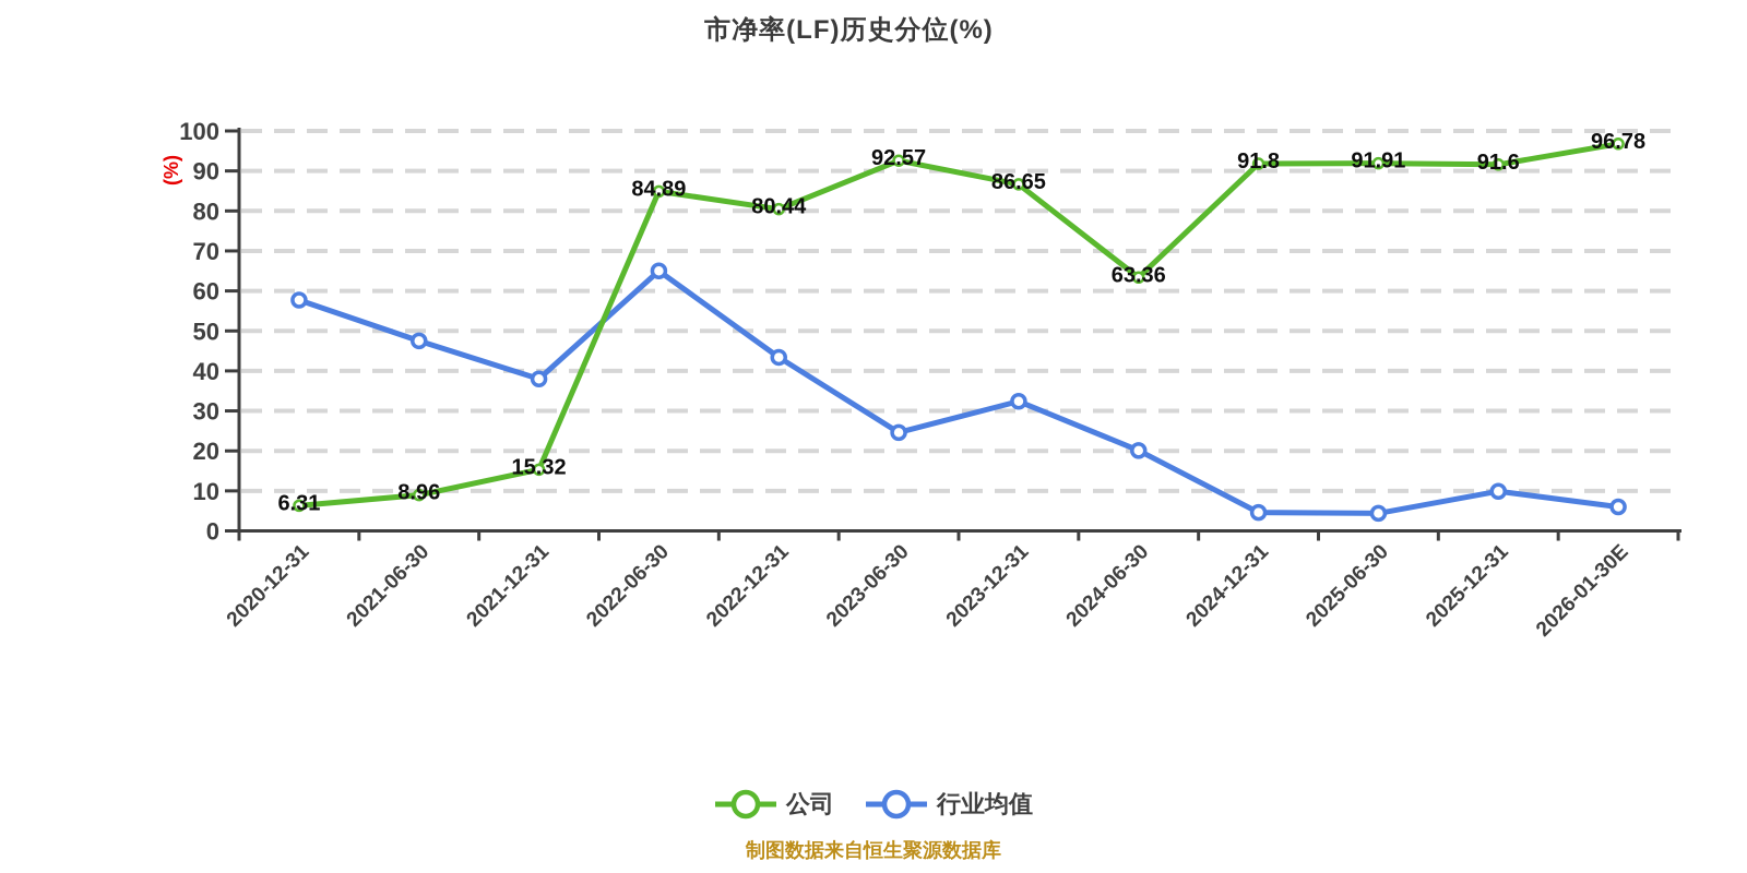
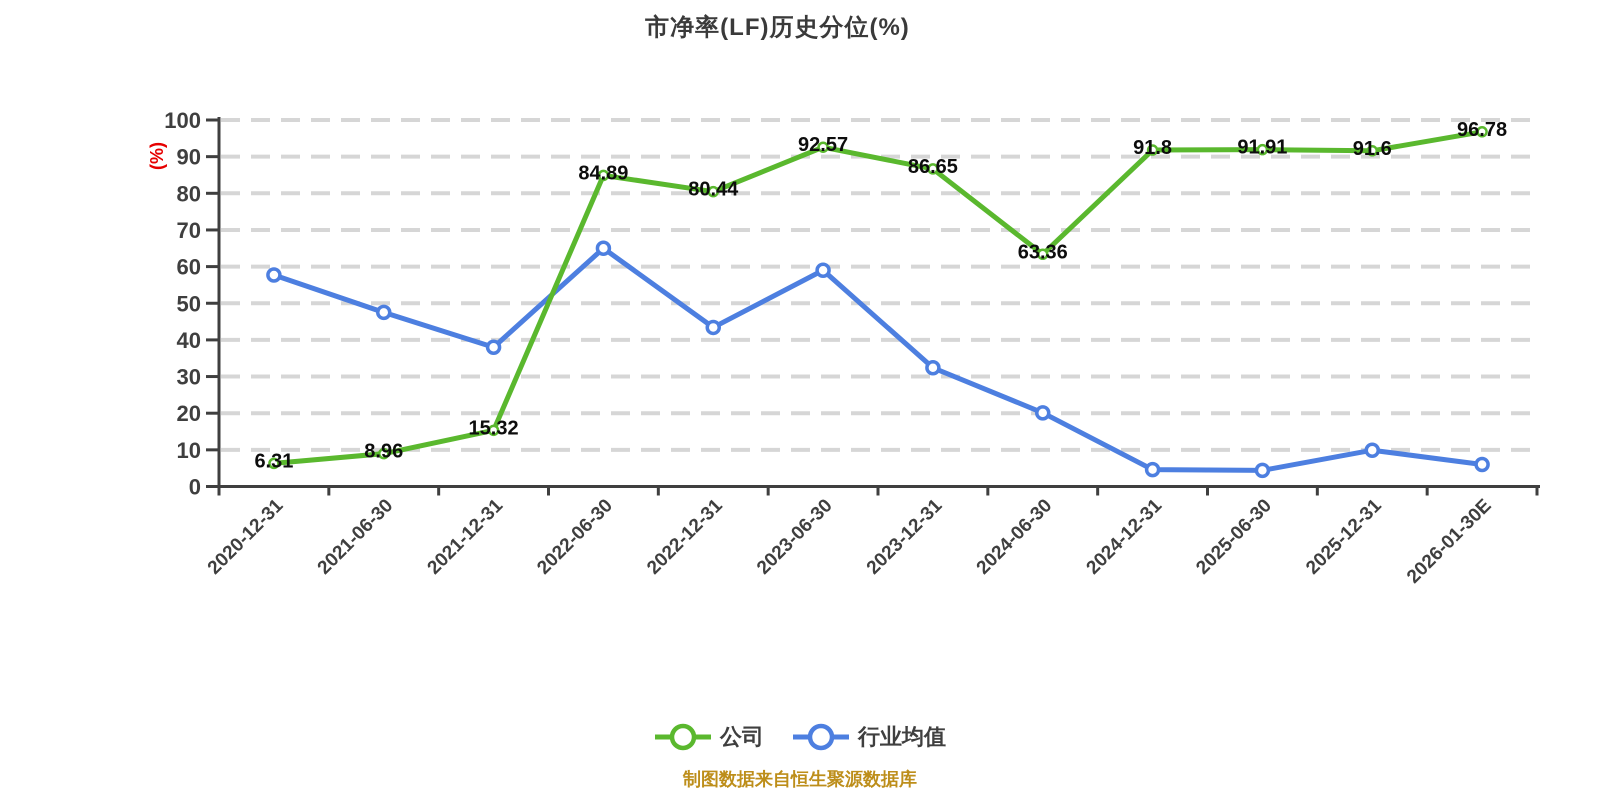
行业均值/2023-06-30: 25 -> 59
